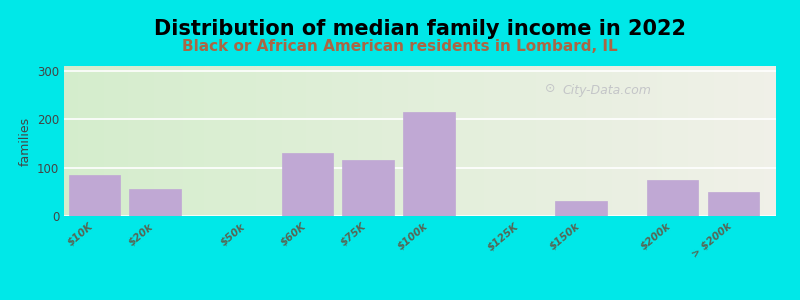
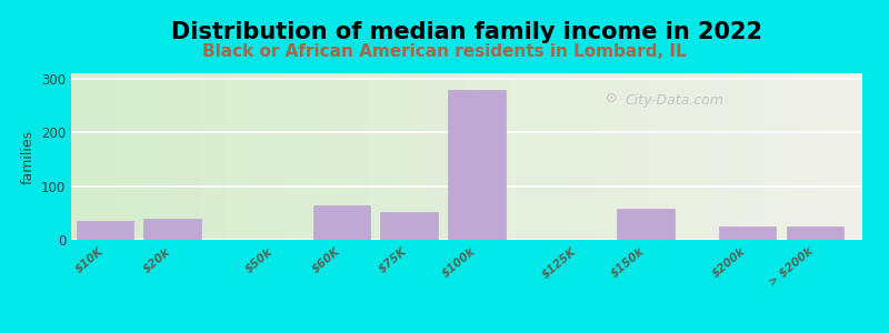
$10K: 85 -> 35
$20k: 55 -> 40
$60K: 130 -> 65
$75K: 115 -> 52
$100k: 215 -> 278
$150k: 30 -> 58
$200k: 75 -> 25
> $200k: 50 -> 25
